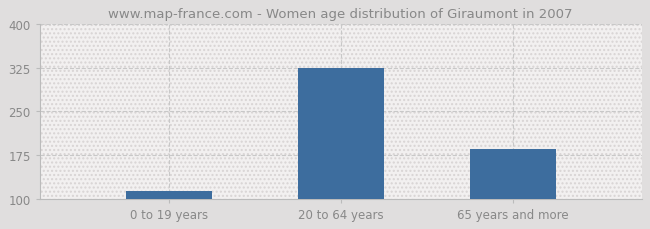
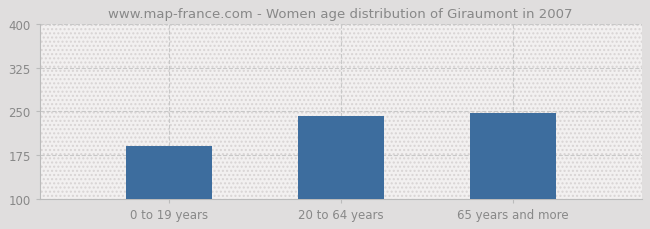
0 to 19 years: 113 -> 190
20 to 64 years: 325 -> 242
65 years and more: 185 -> 248
